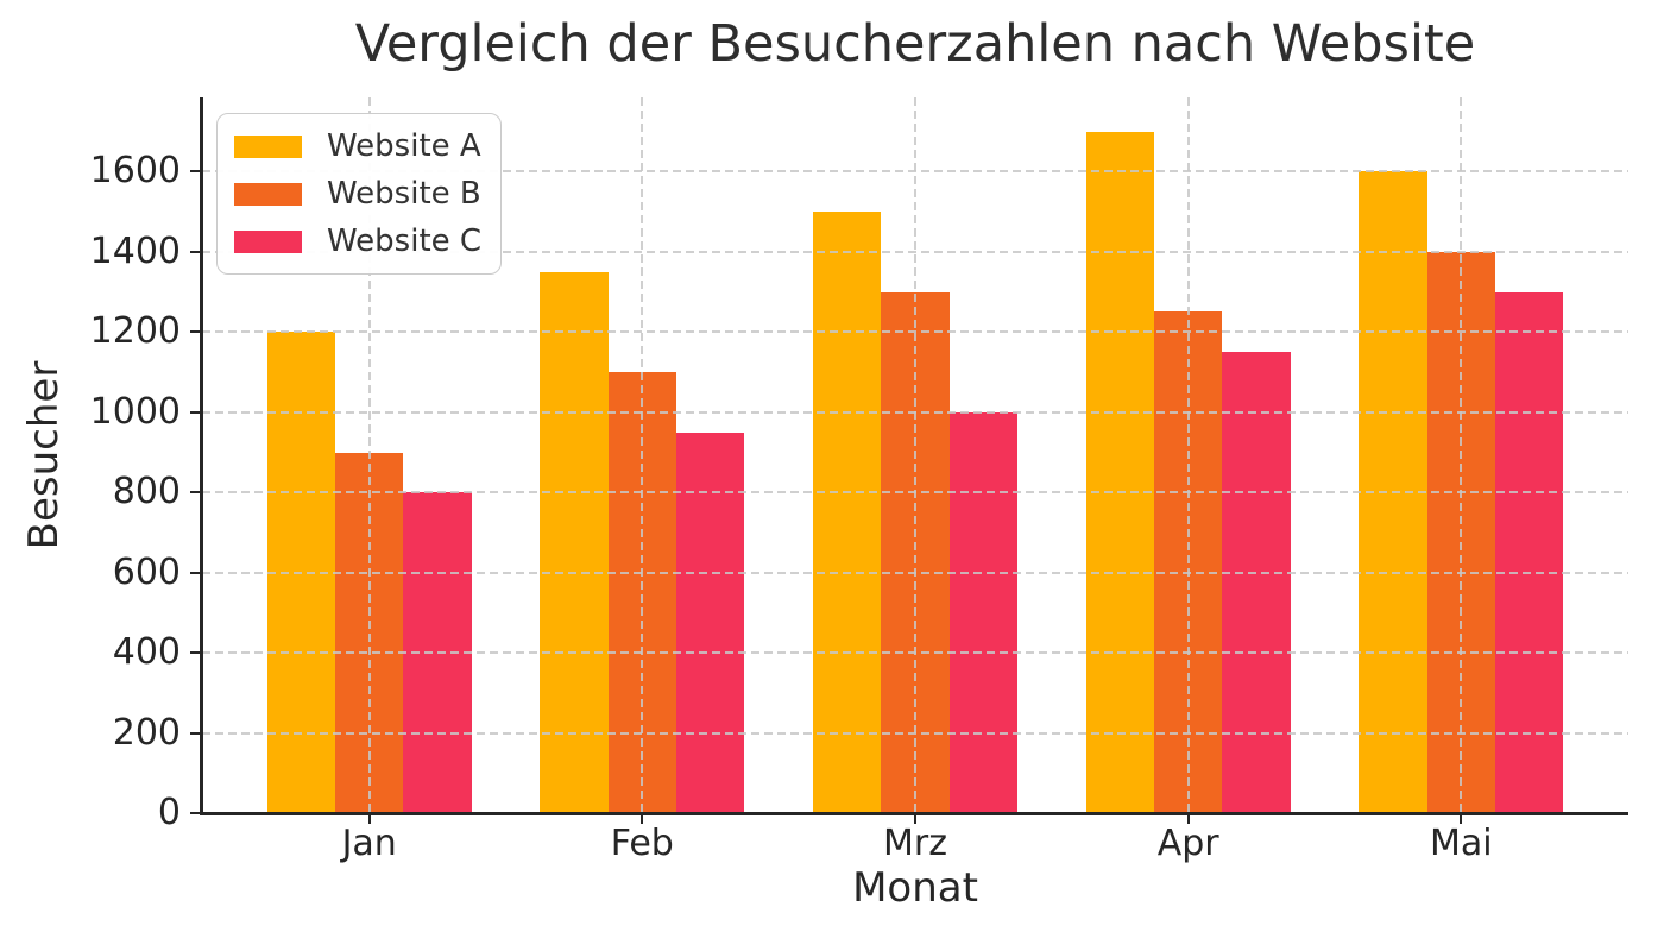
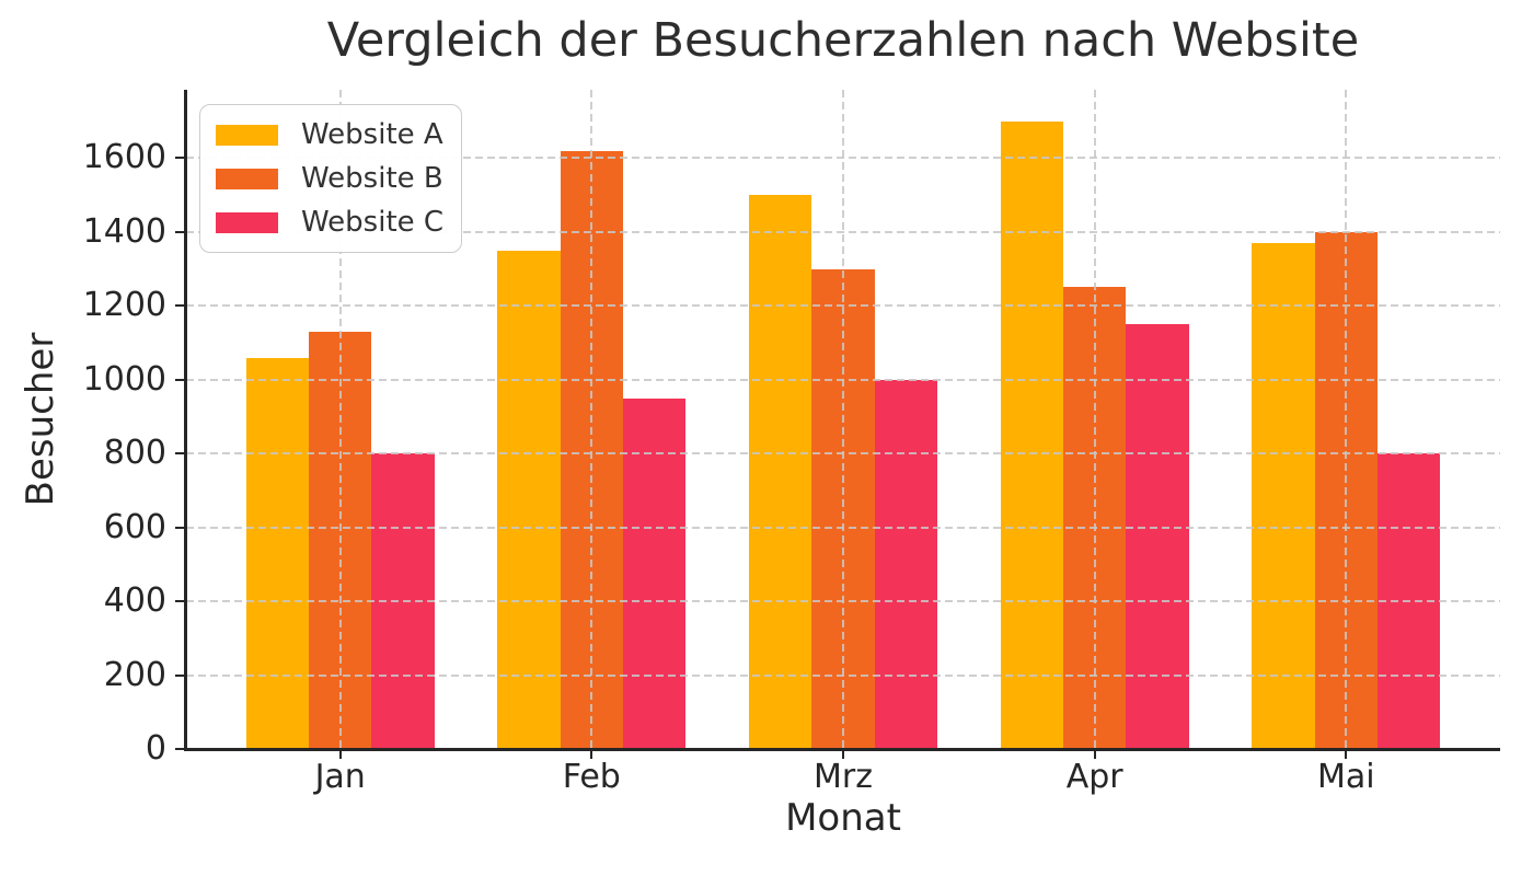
Website A/Jan: 1200 -> 1060
Website B/Jan: 900 -> 1130
Website B/Feb: 1100 -> 1620
Website A/Mai: 1600 -> 1370
Website C/Mai: 1300 -> 800
